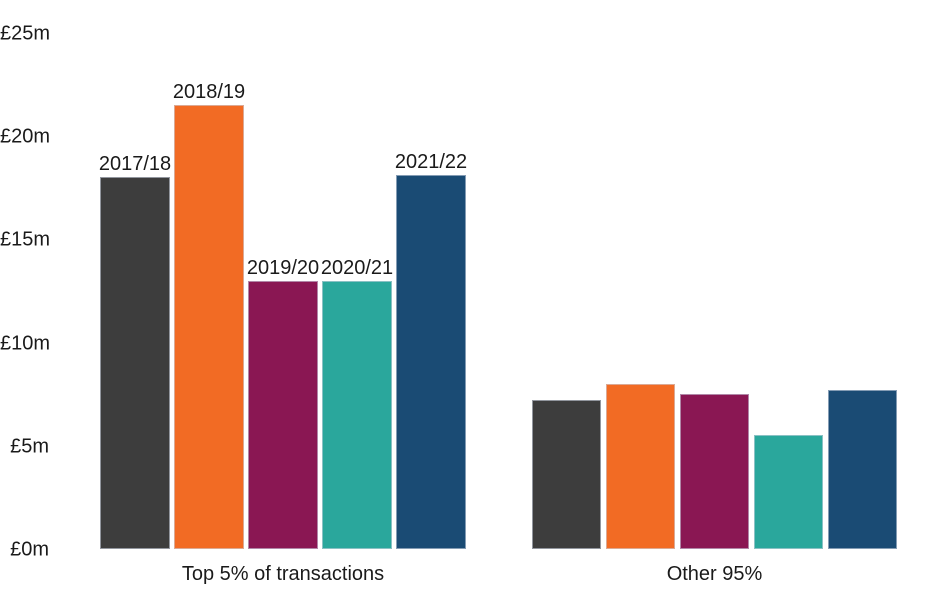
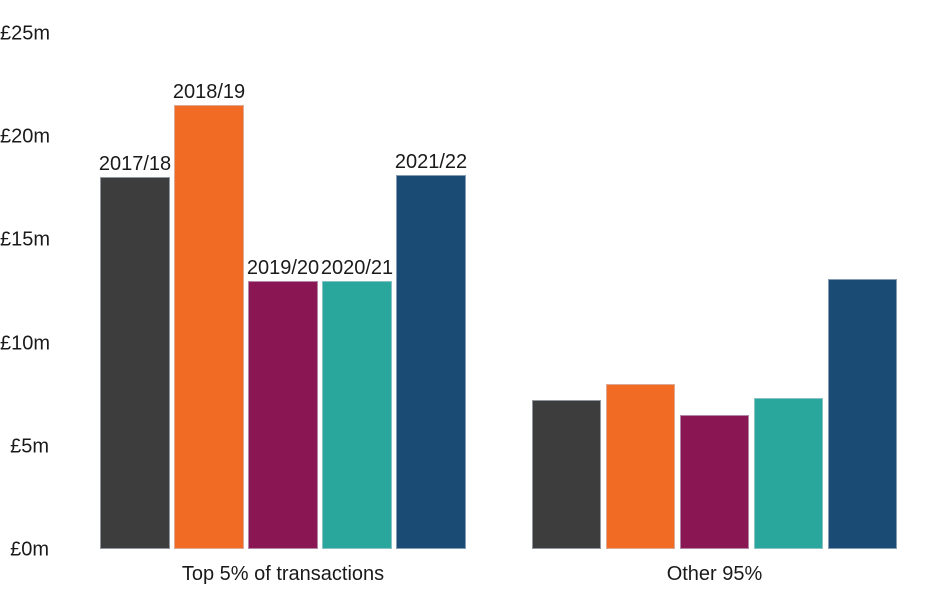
2019/20/Other 95%: £7.5m -> £6.5m
2020/21/Other 95%: £5.5m -> £7.3m
2021/22/Other 95%: £7.7m -> £13.1m
